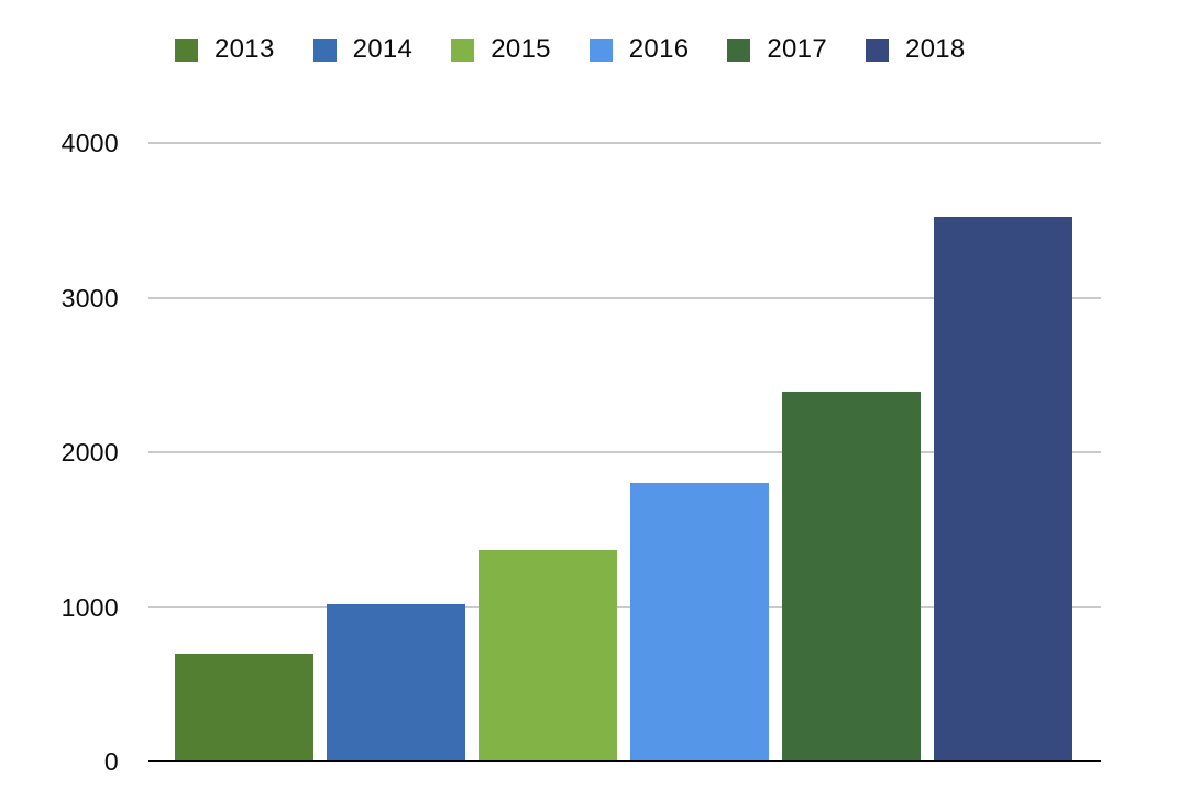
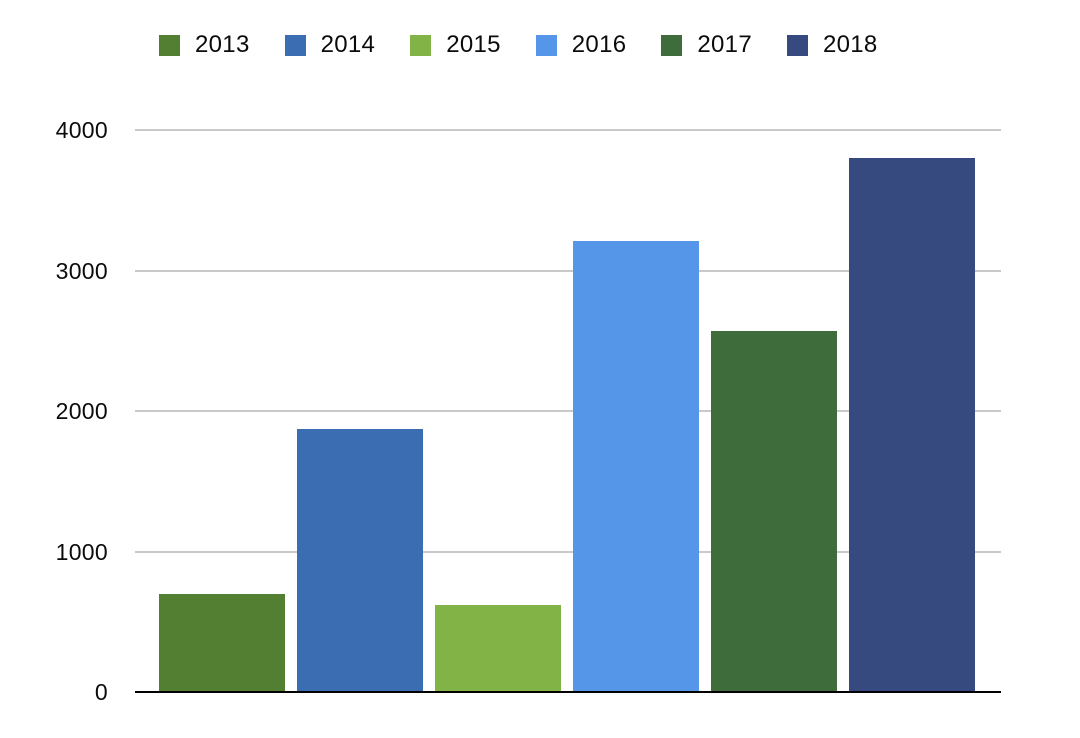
2014: 1020 -> 1870
2015: 1370 -> 620
2016: 1800 -> 3210
2017: 2390 -> 2570
2018: 3520 -> 3800
